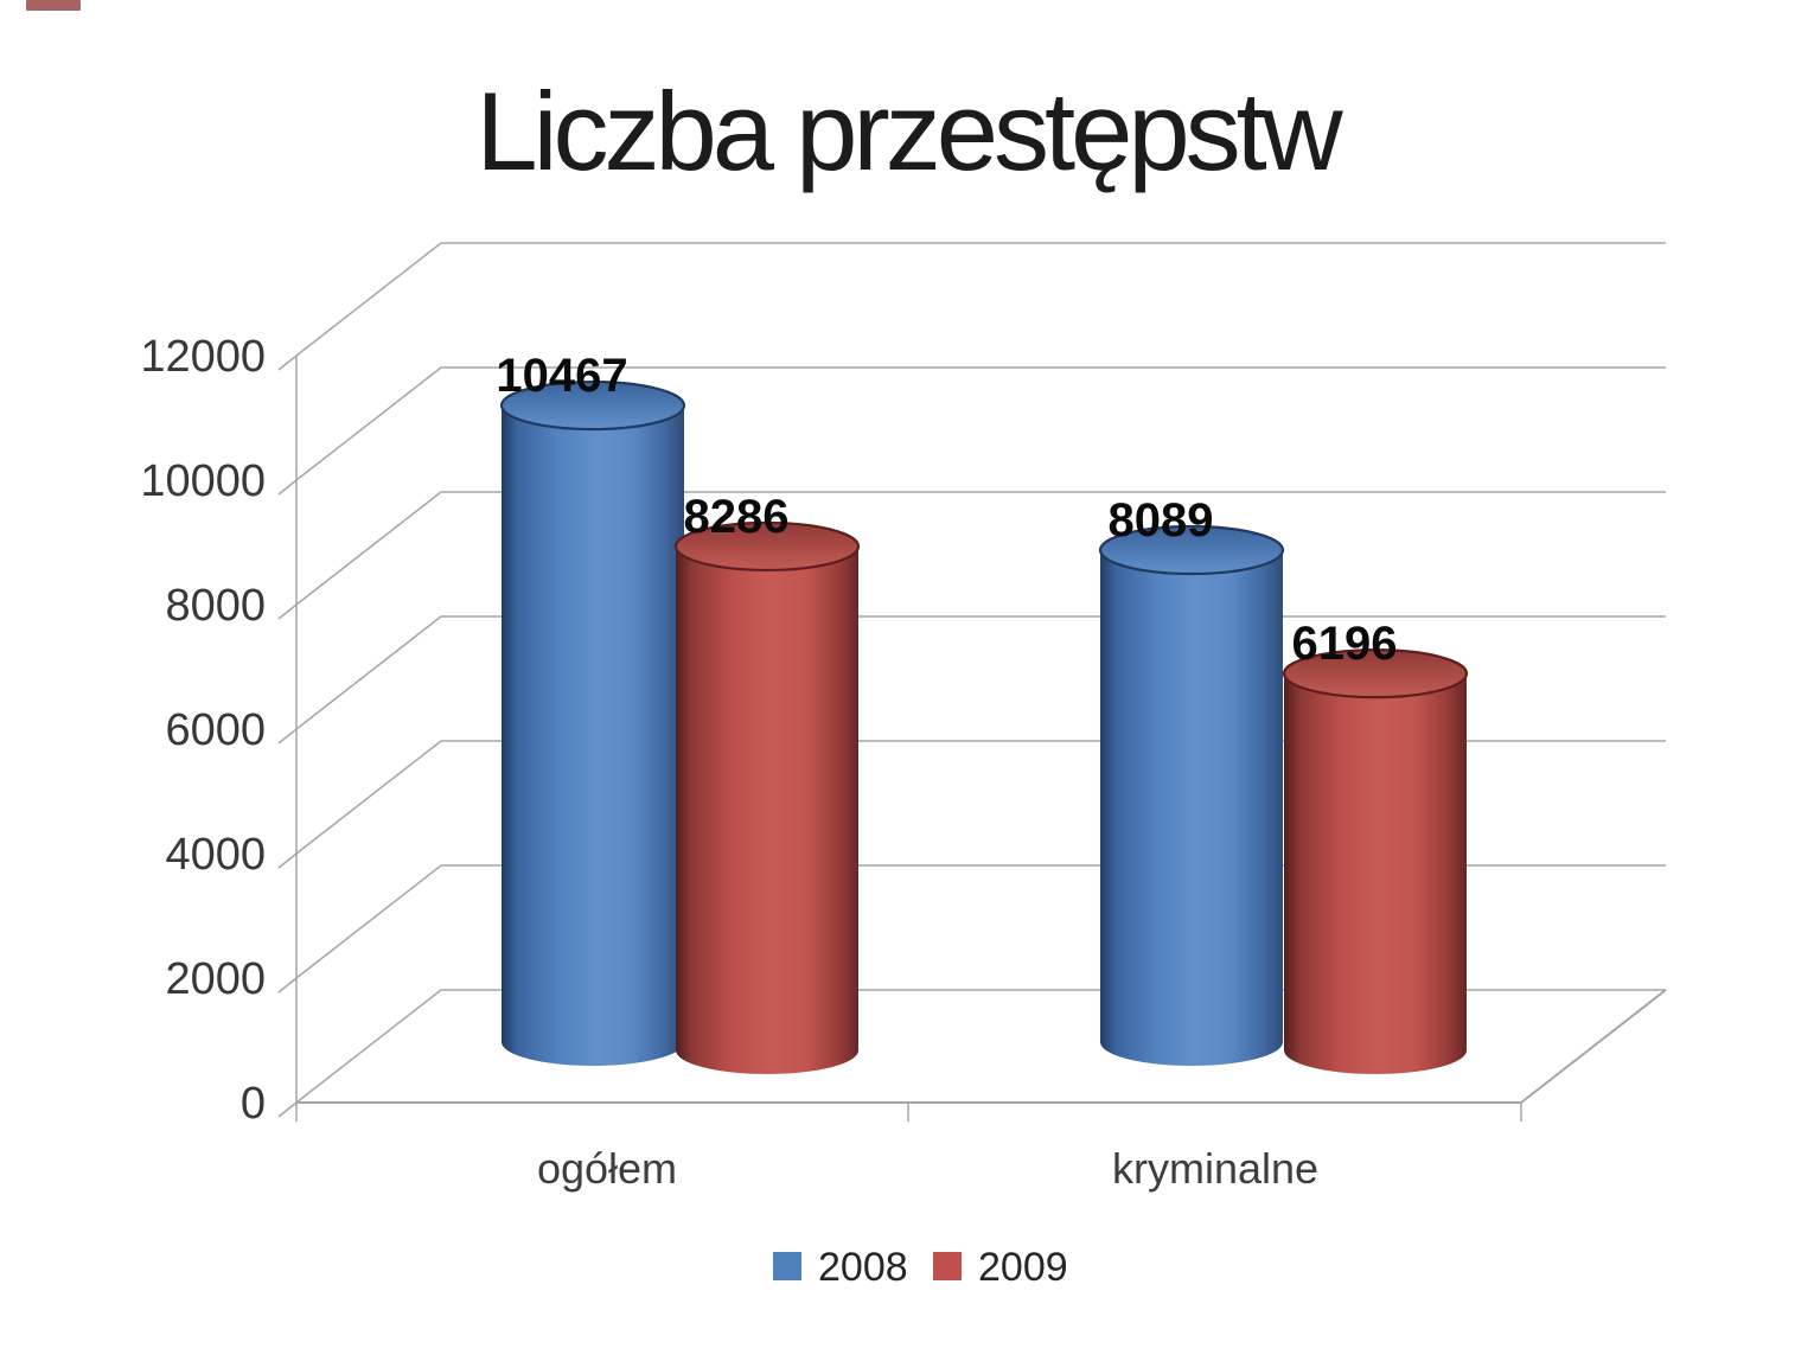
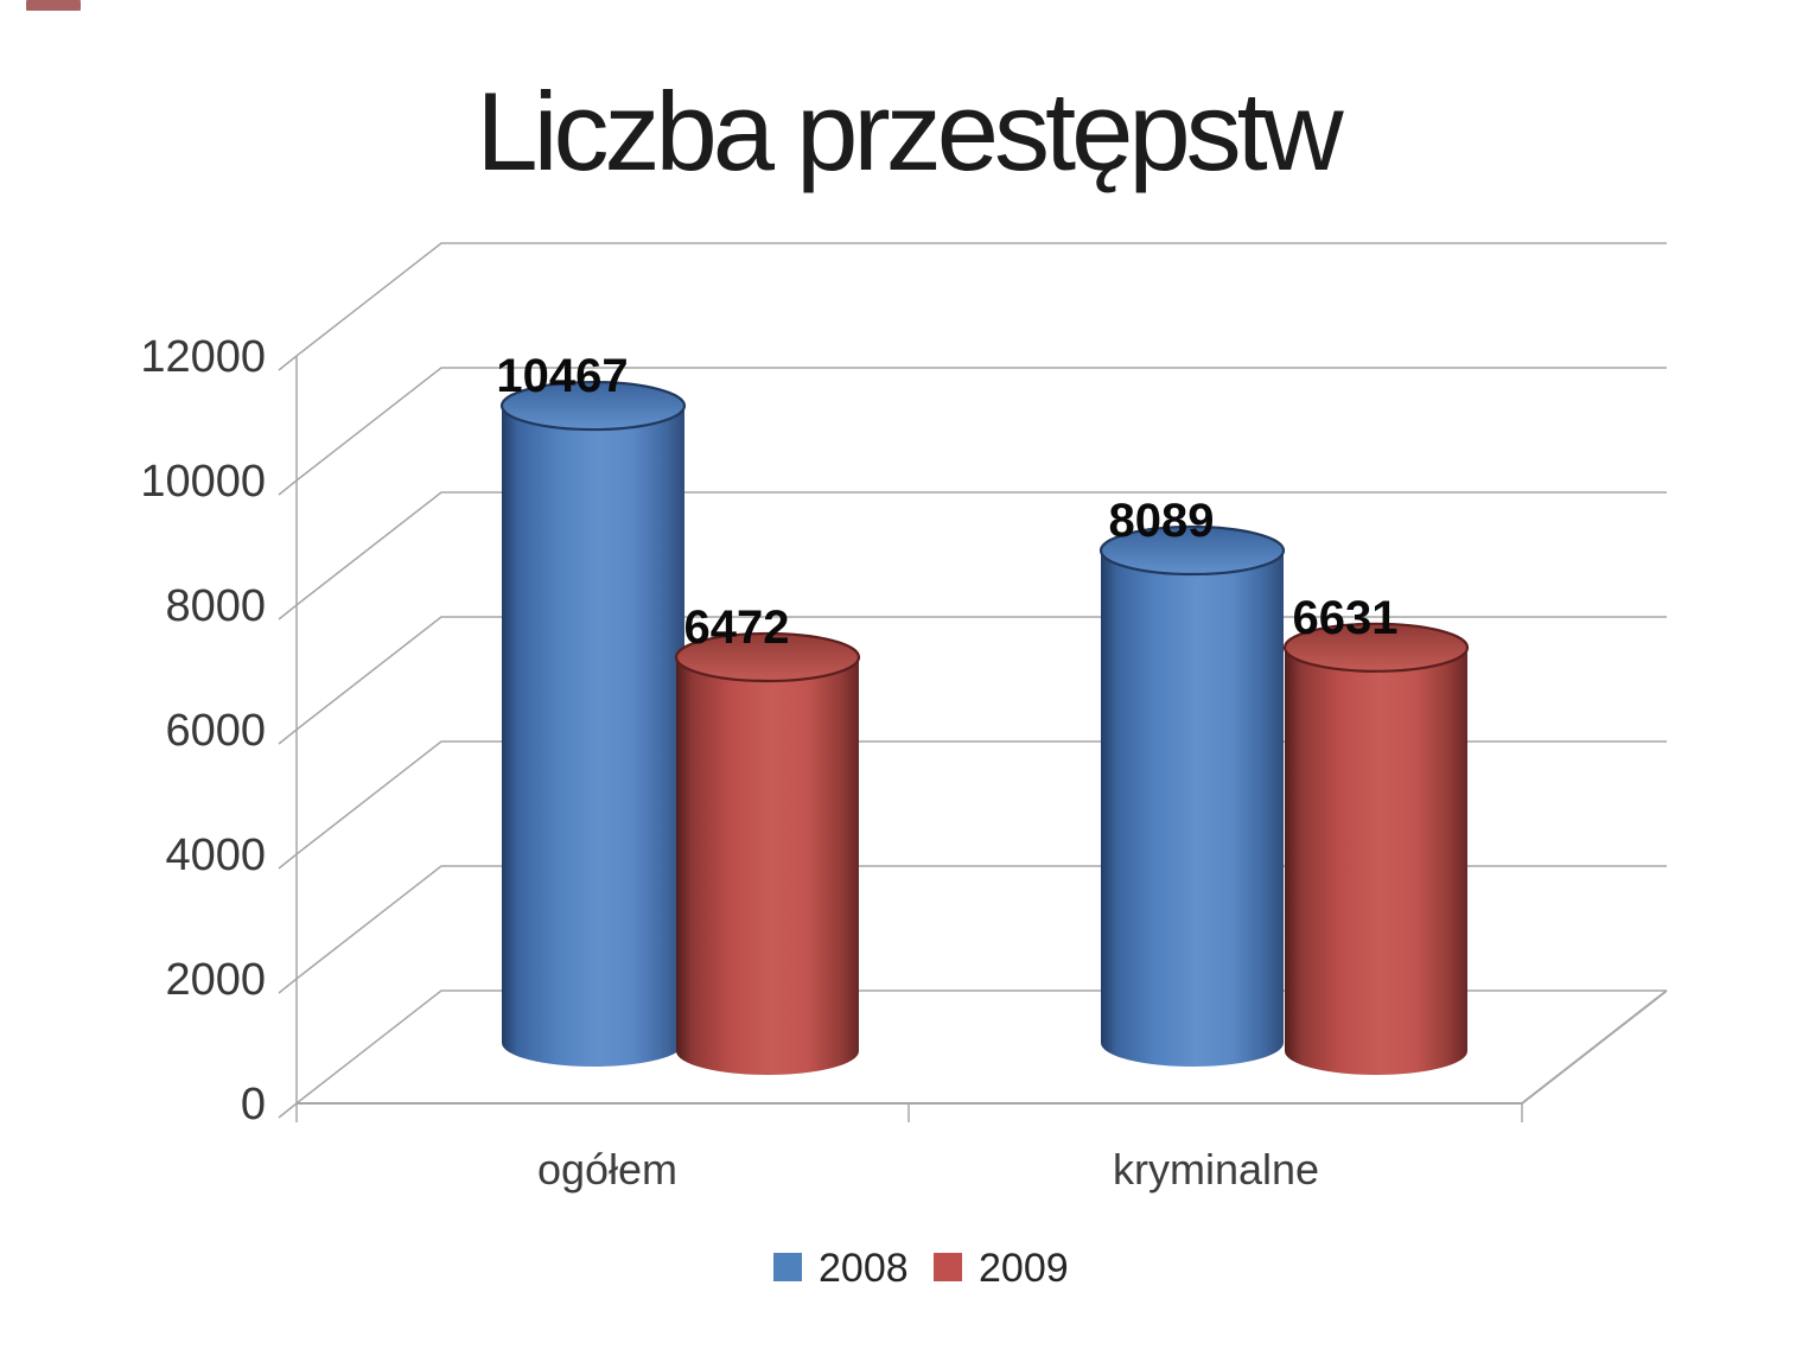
2009/ogółem: 8286 -> 6472
2009/kryminalne: 6196 -> 6631
